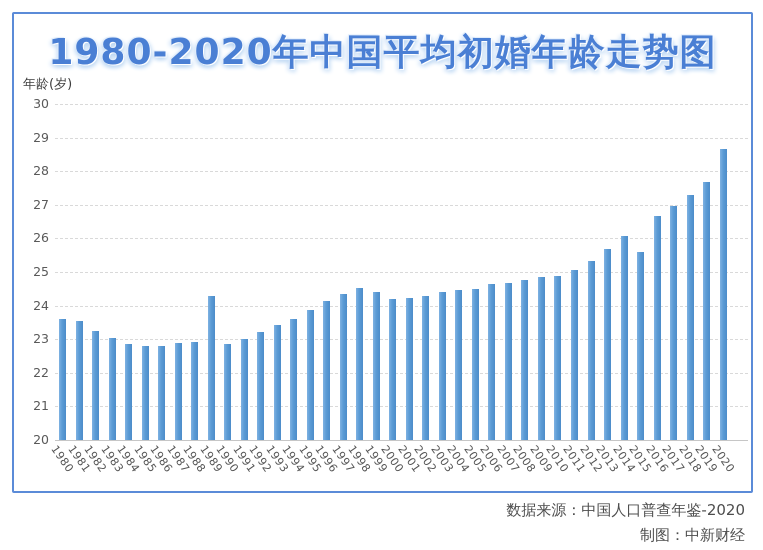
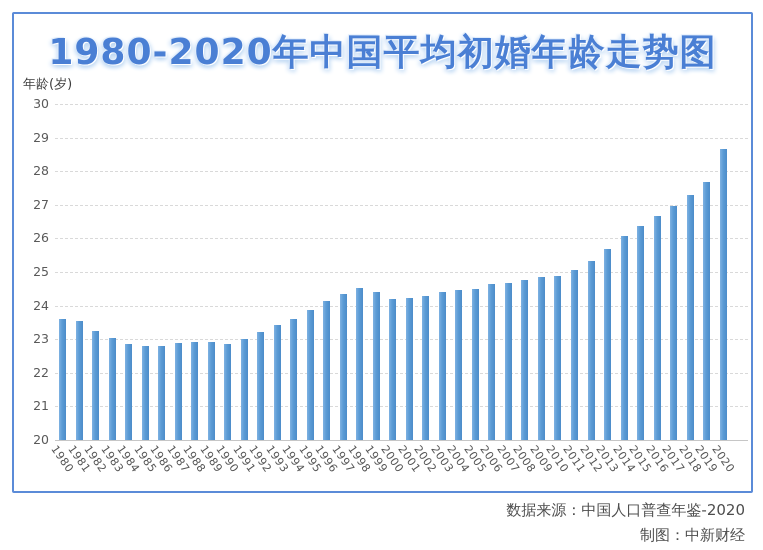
1989: 24.3 -> 22.9
2015: 25.6 -> 26.4
